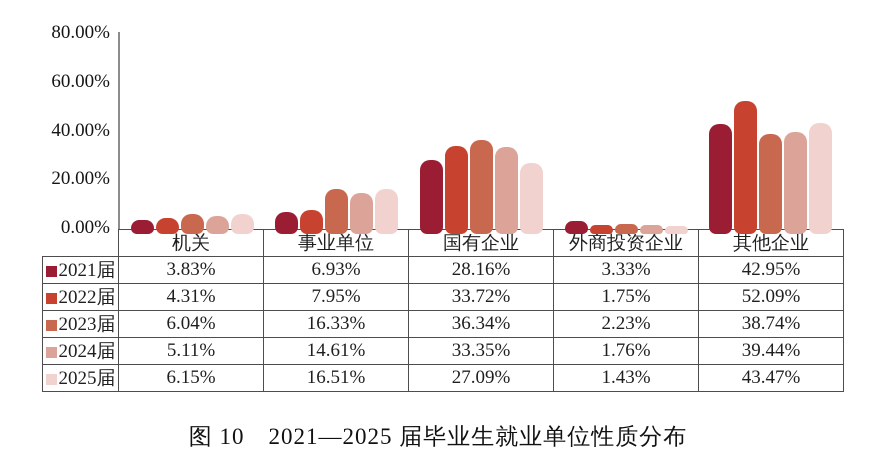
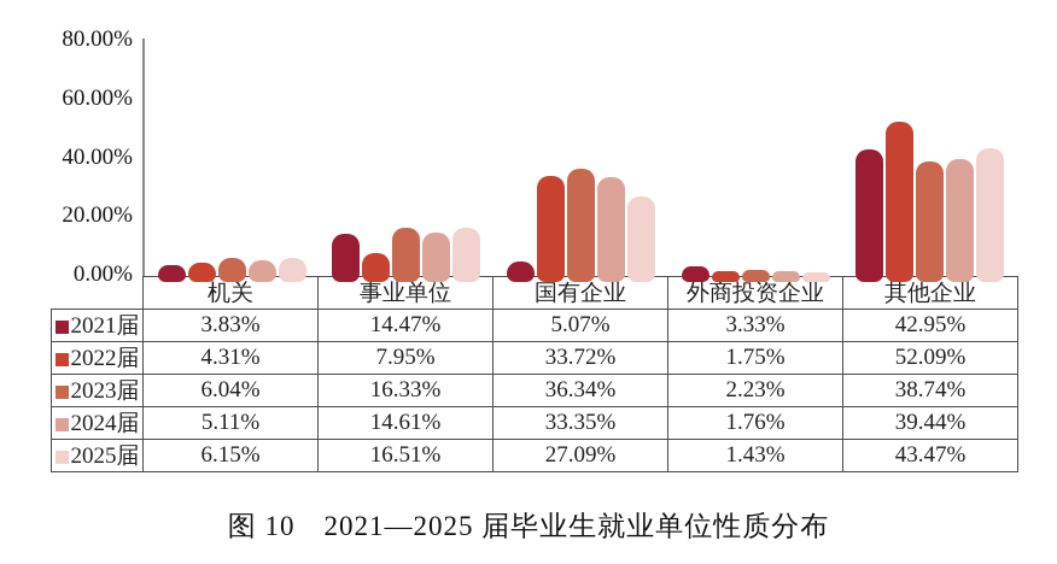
2021届/事业单位: 6.93% -> 14.47%
2021届/国有企业: 28.16% -> 5.07%
